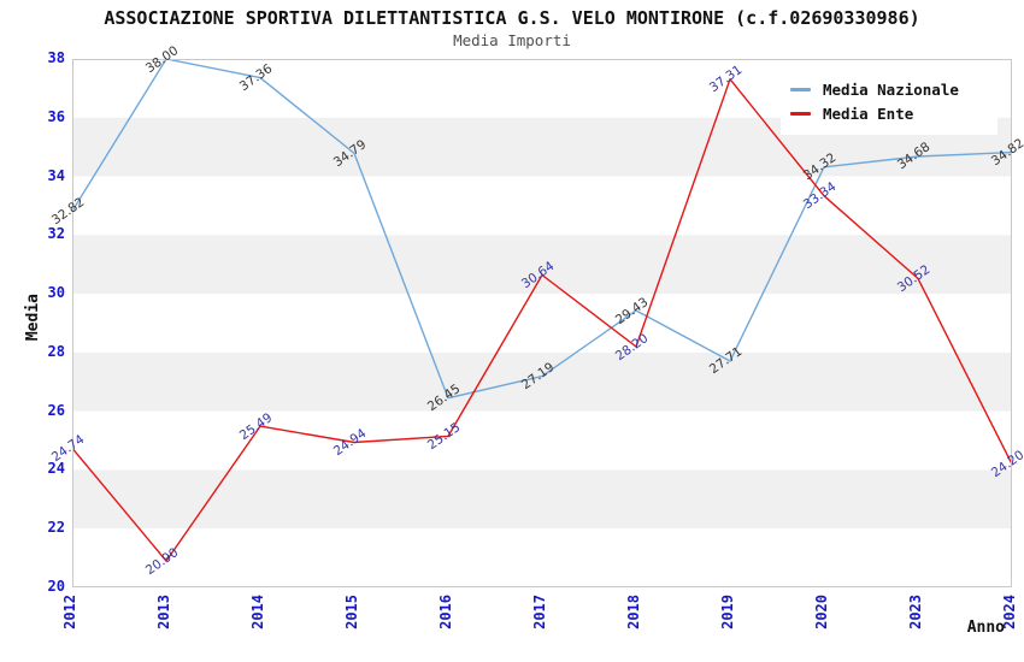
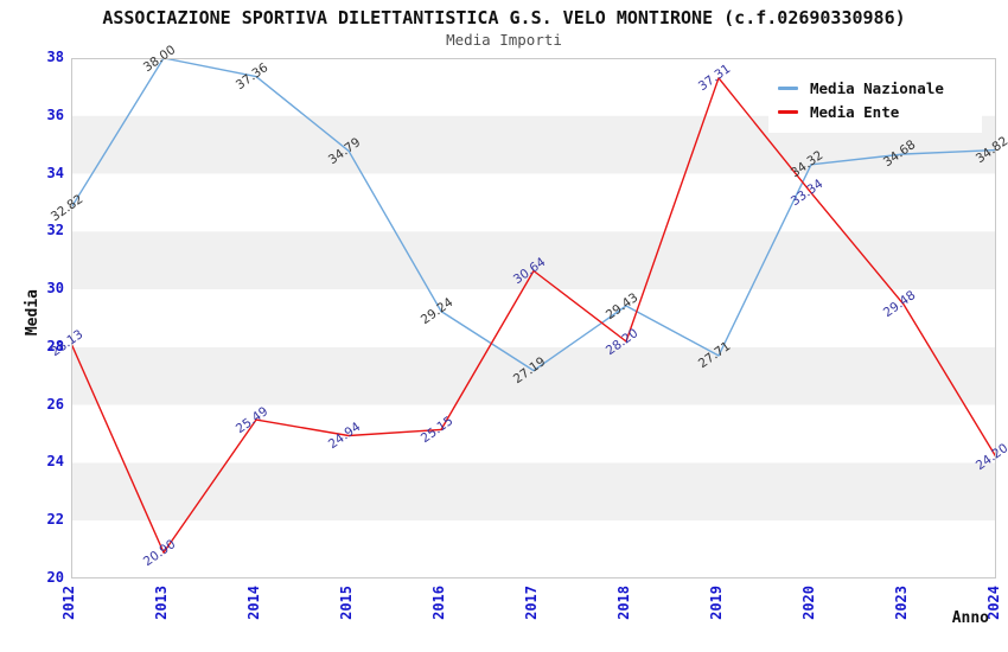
Media Ente/2012: 24.74 -> 28.13
Media Nazionale/2016: 26.45 -> 29.24
Media Ente/2023: 30.52 -> 29.48
